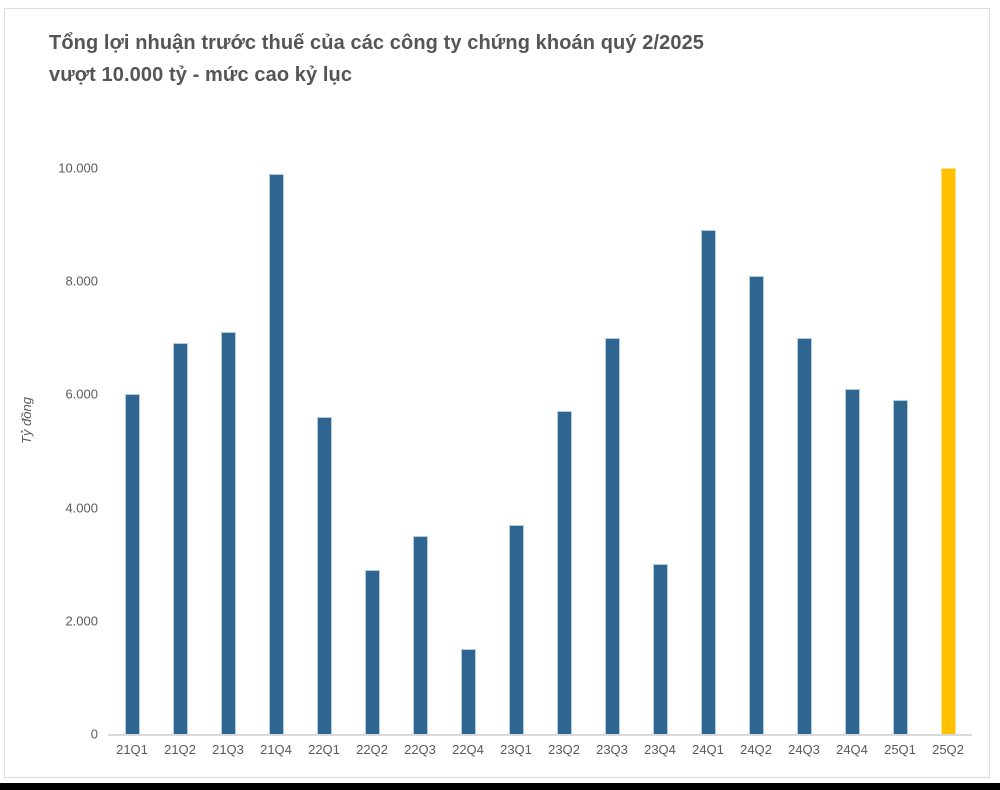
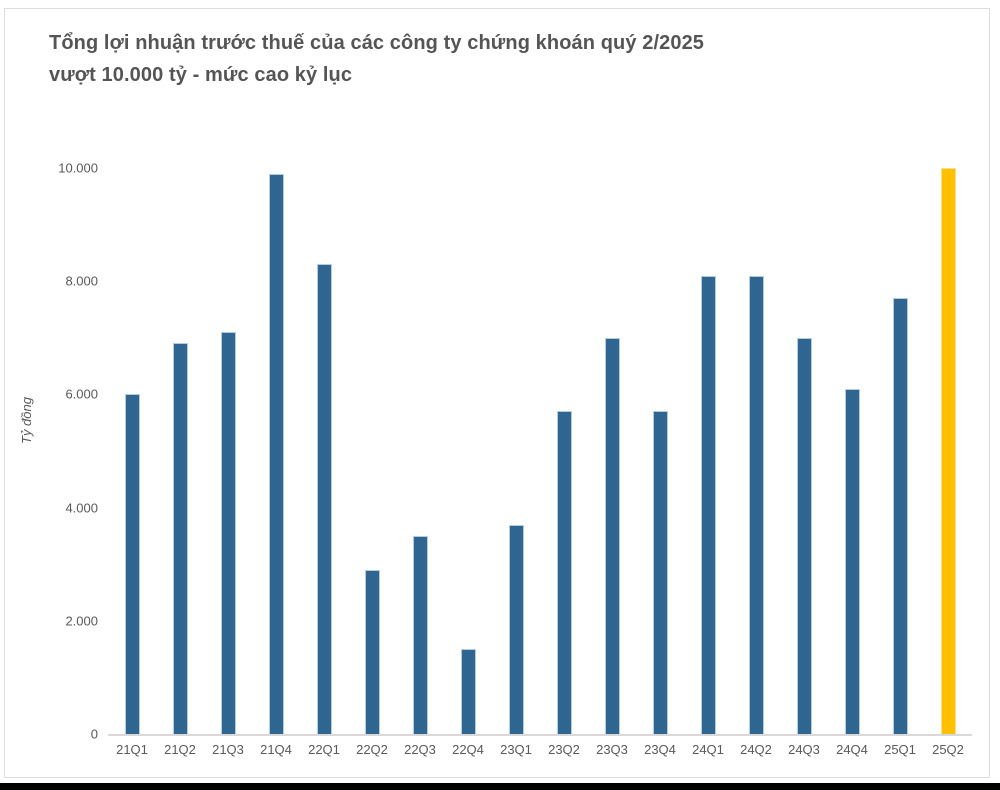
22Q1: 5600 -> 8300
23Q4: 3000 -> 5700
24Q1: 8900 -> 8100
25Q1: 5900 -> 7700
